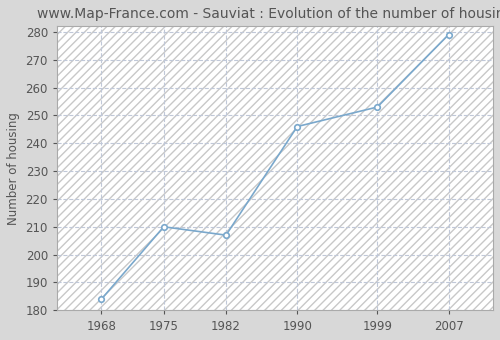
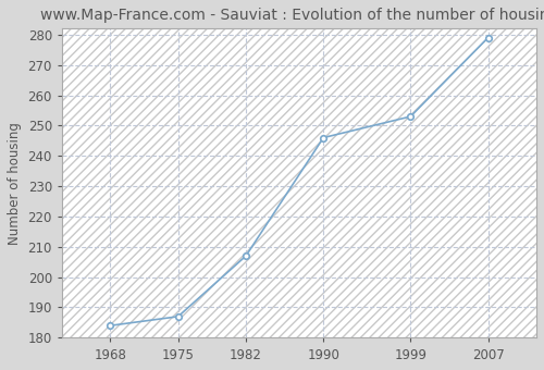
1975: 210 -> 187
